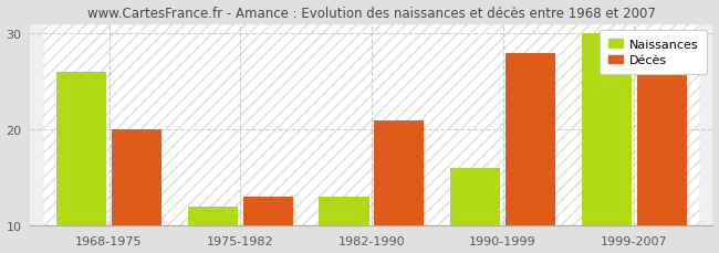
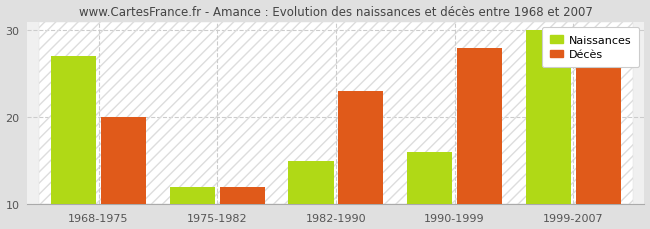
Naissances/1968-1975: 26 -> 27
Décès/1975-1982: 13 -> 12
Naissances/1982-1990: 13 -> 15
Décès/1982-1990: 21 -> 23
